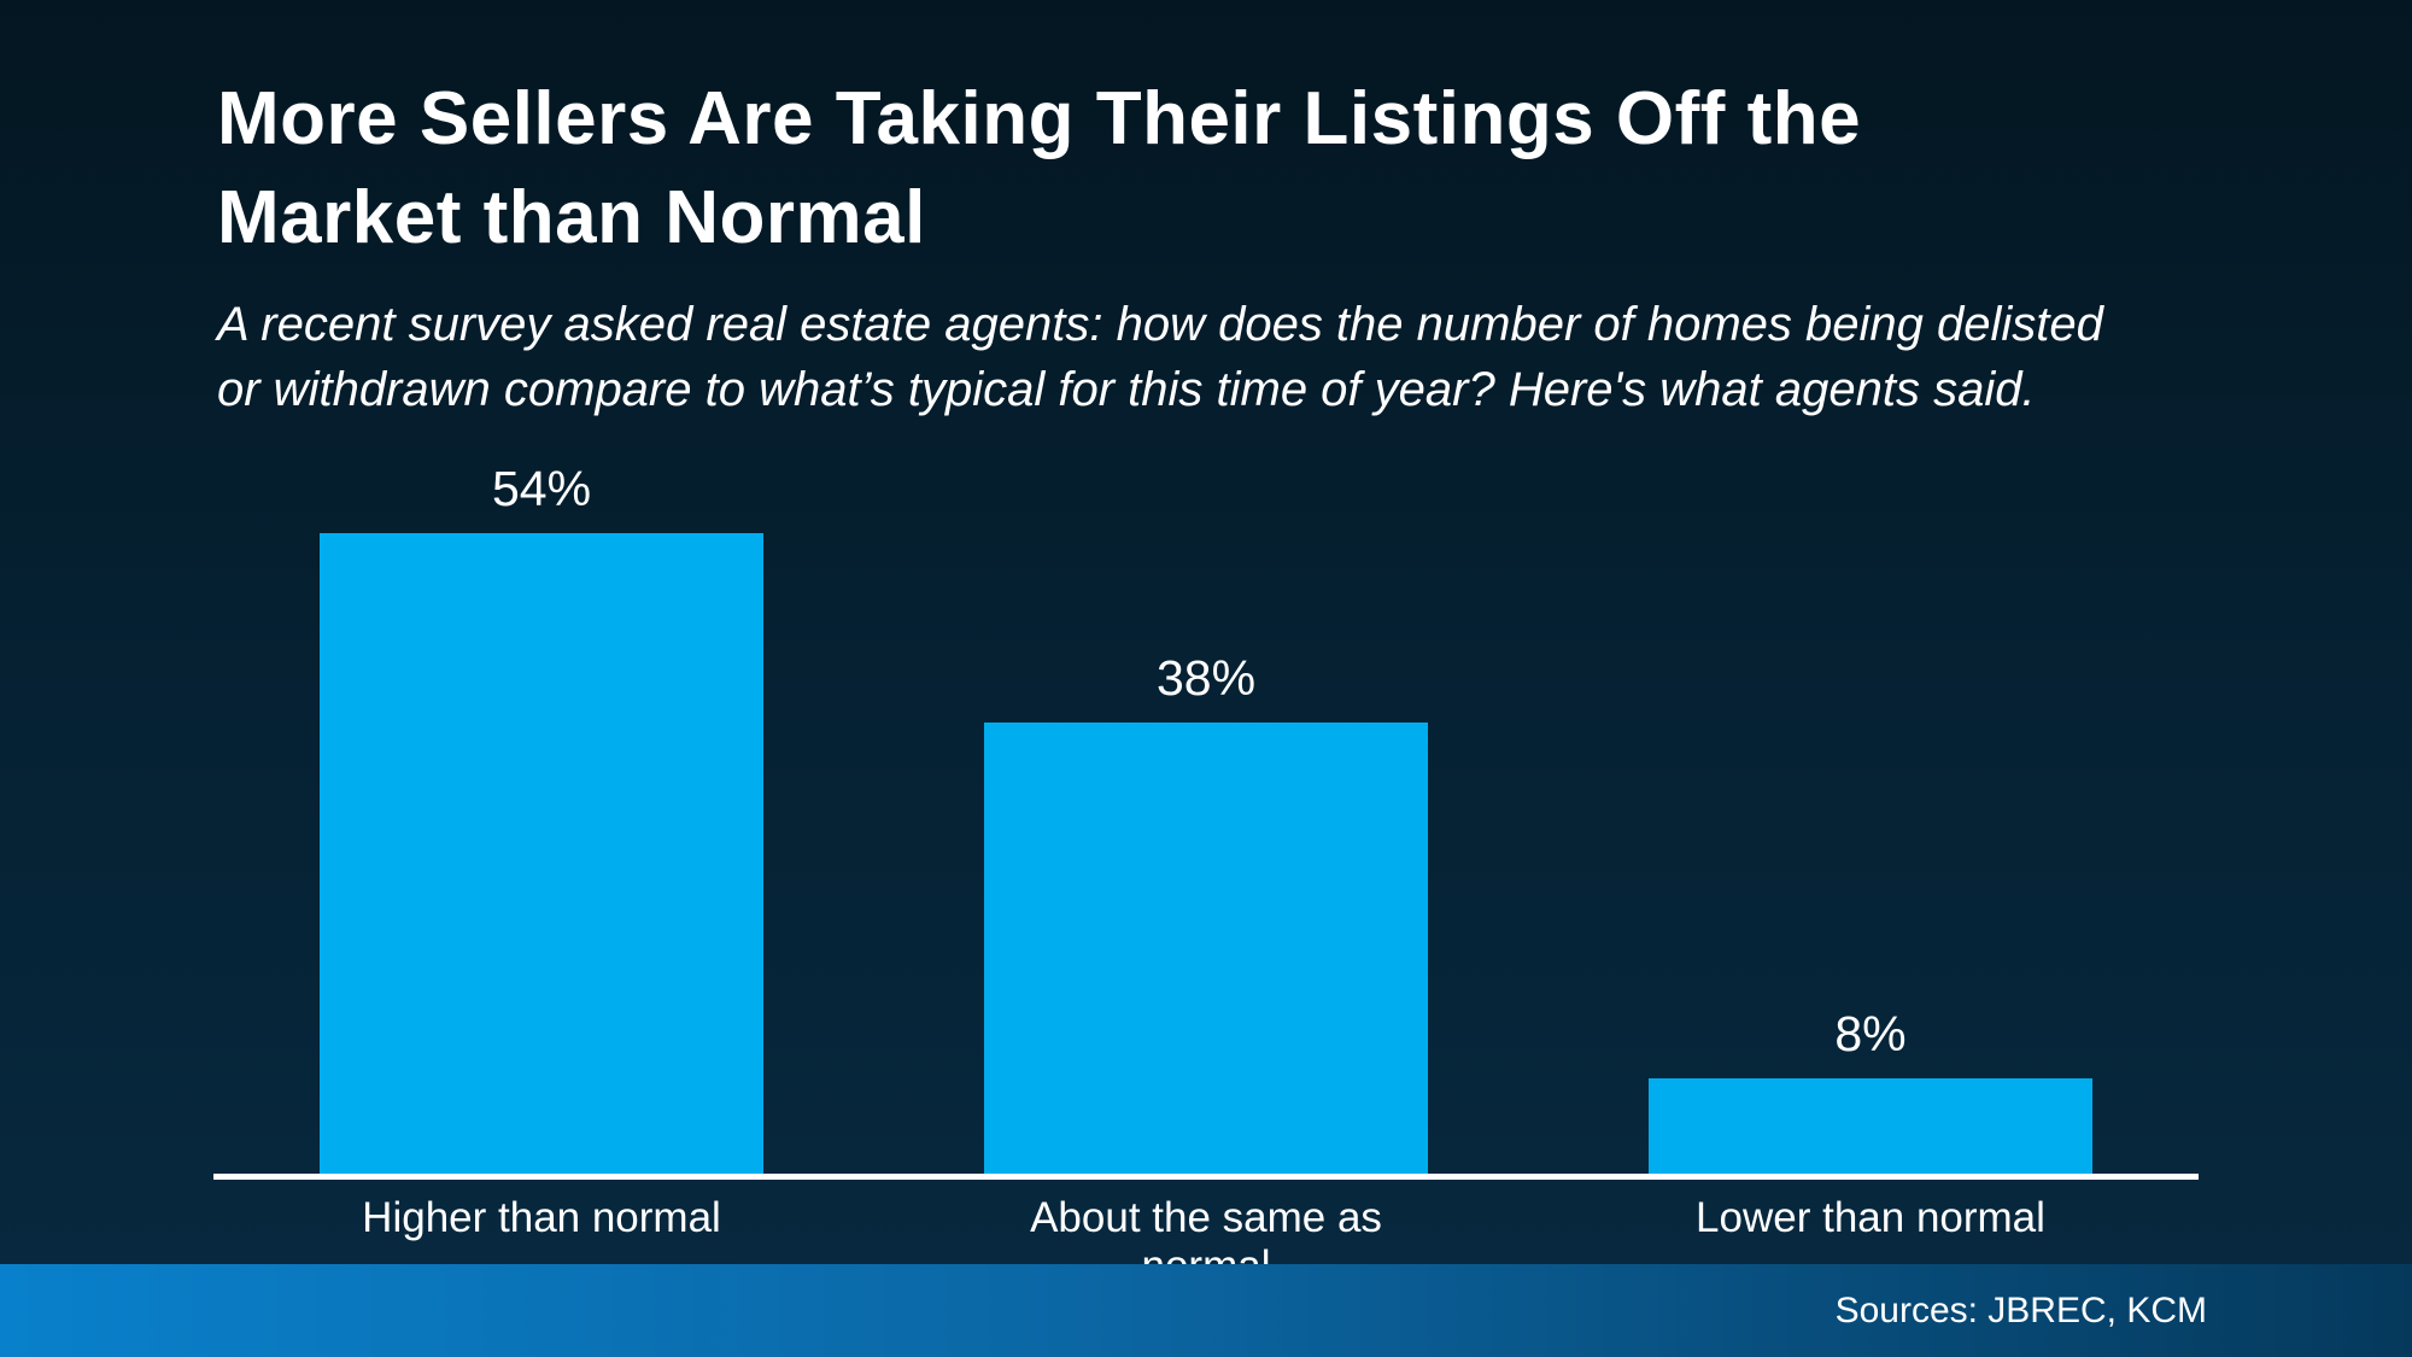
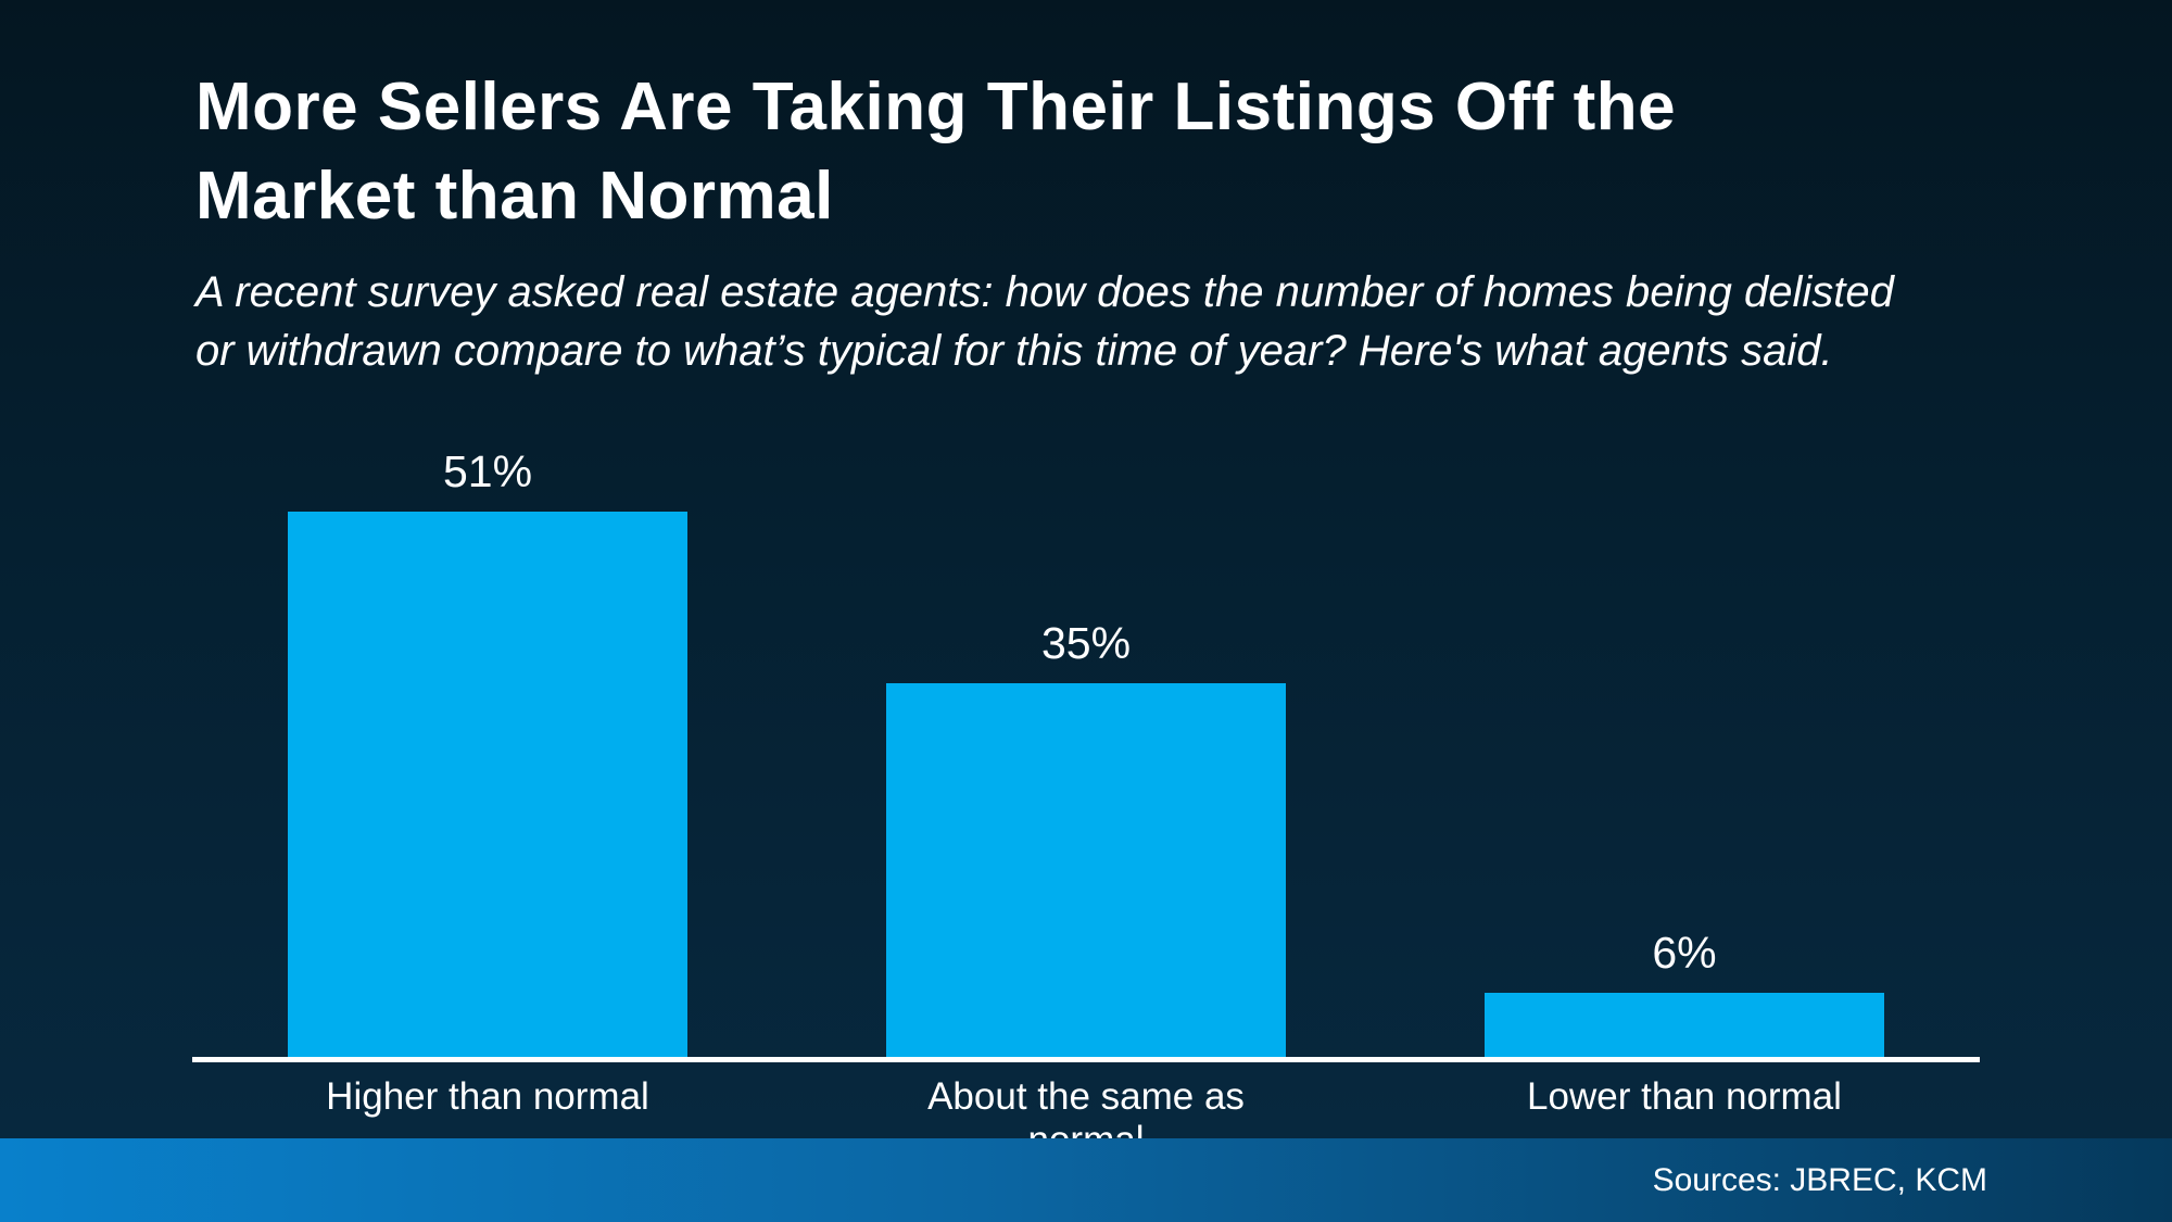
Higher than normal: 54% -> 51%
About the same as normal: 38% -> 35%
Lower than normal: 8% -> 6%
